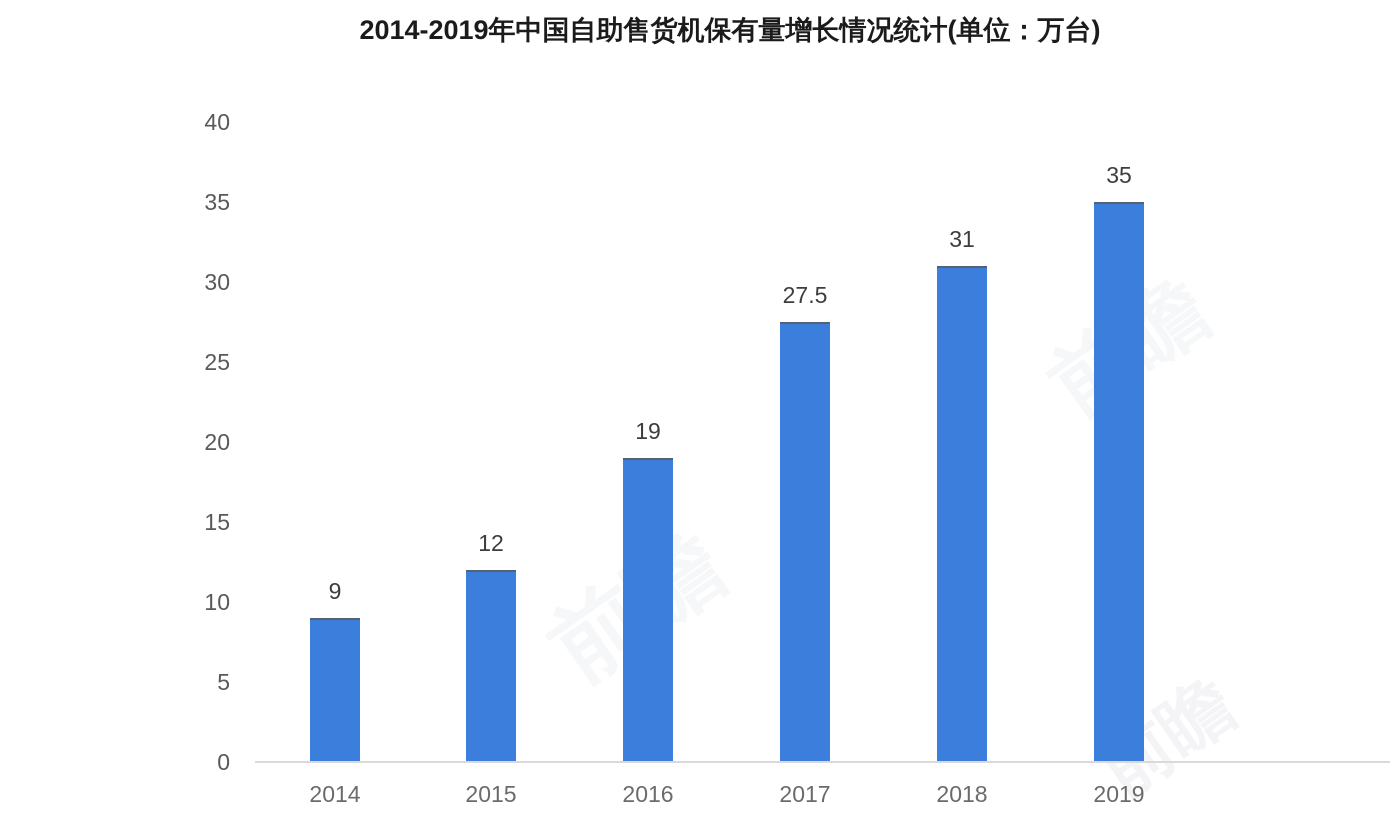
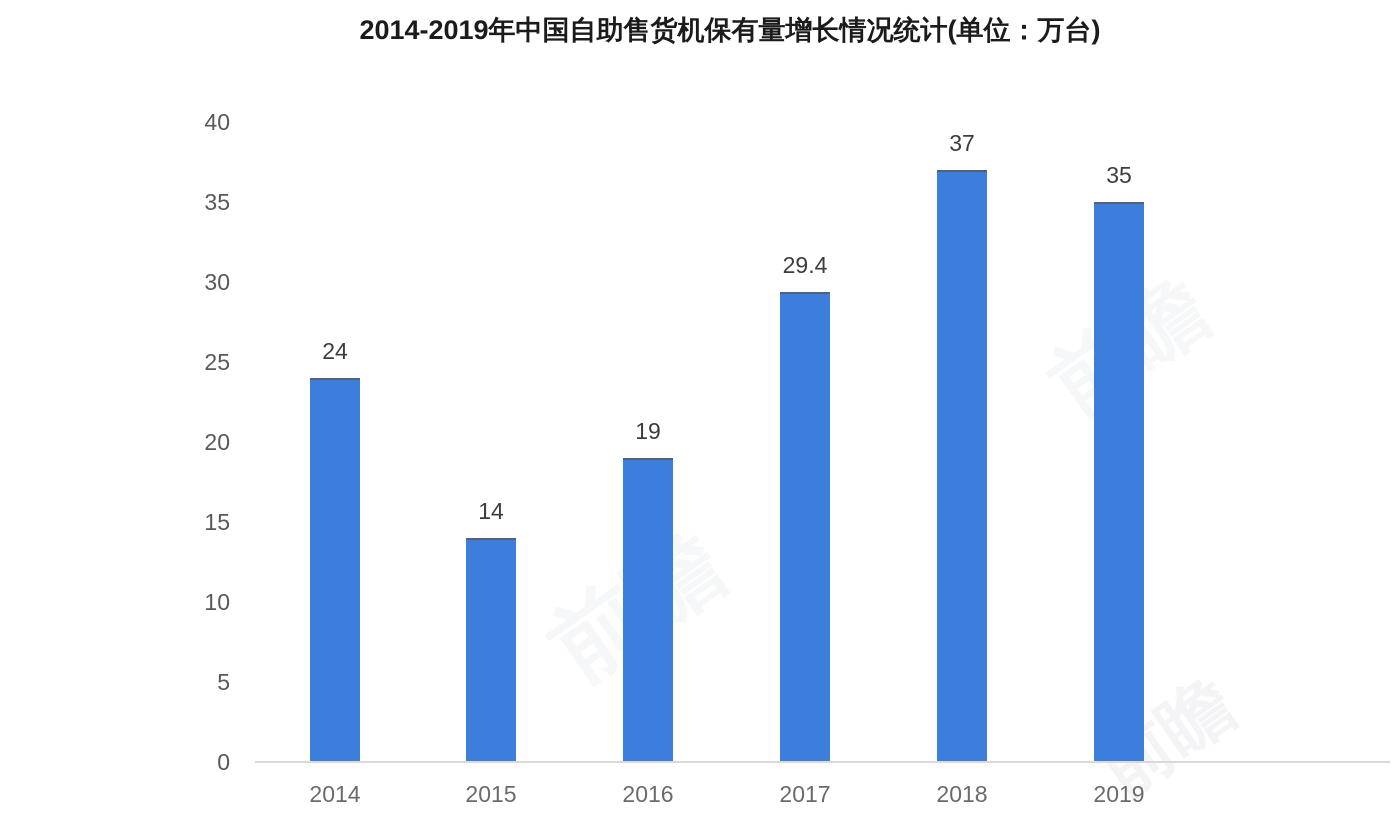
2014: 9 -> 24
2015: 12 -> 14
2017: 27.5 -> 29.4
2018: 31 -> 37
